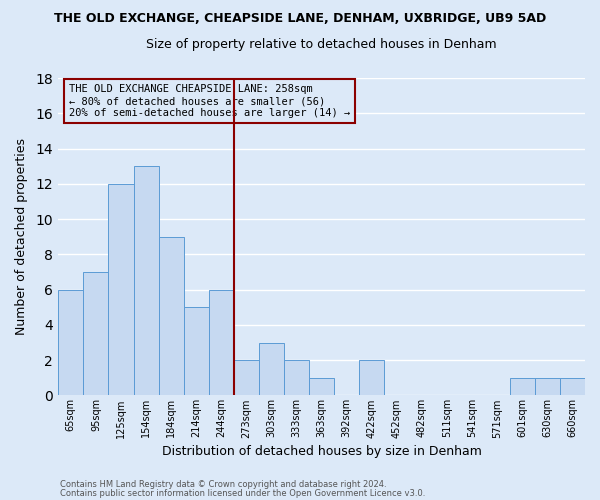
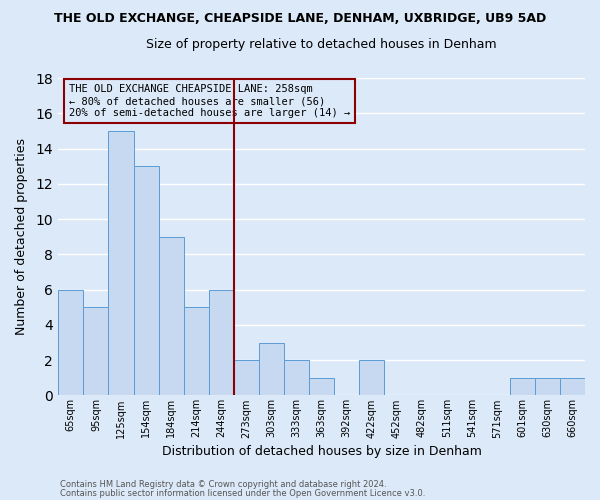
95sqm: 7 -> 5
125sqm: 12 -> 15
